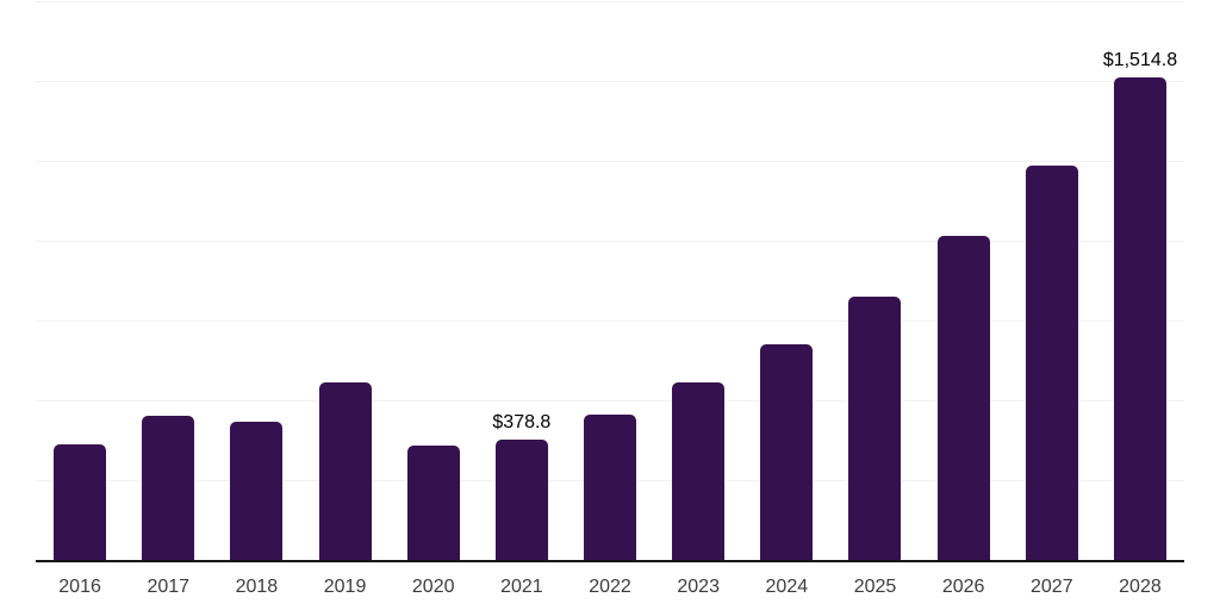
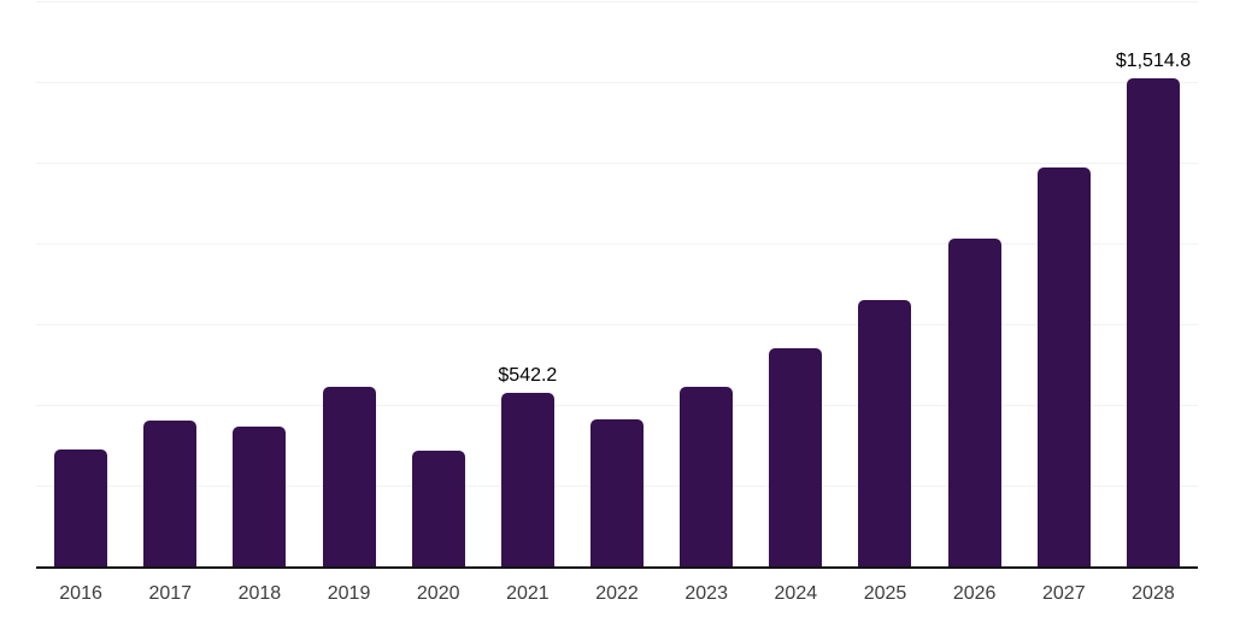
2021: $378.8 -> $542.2
